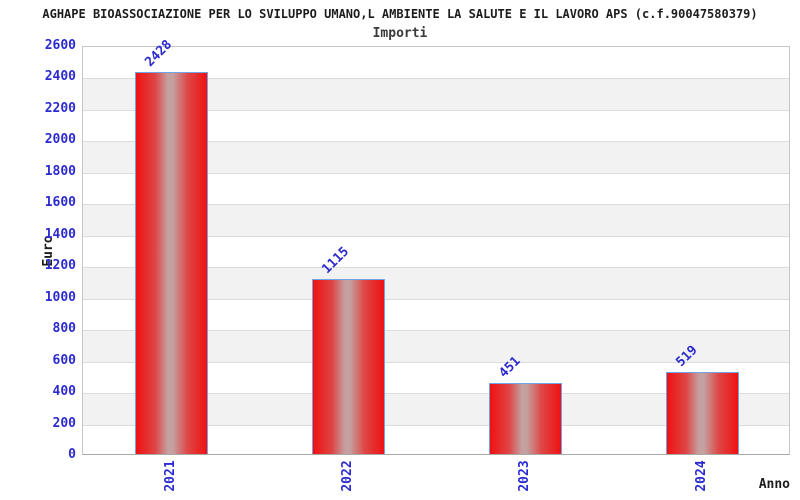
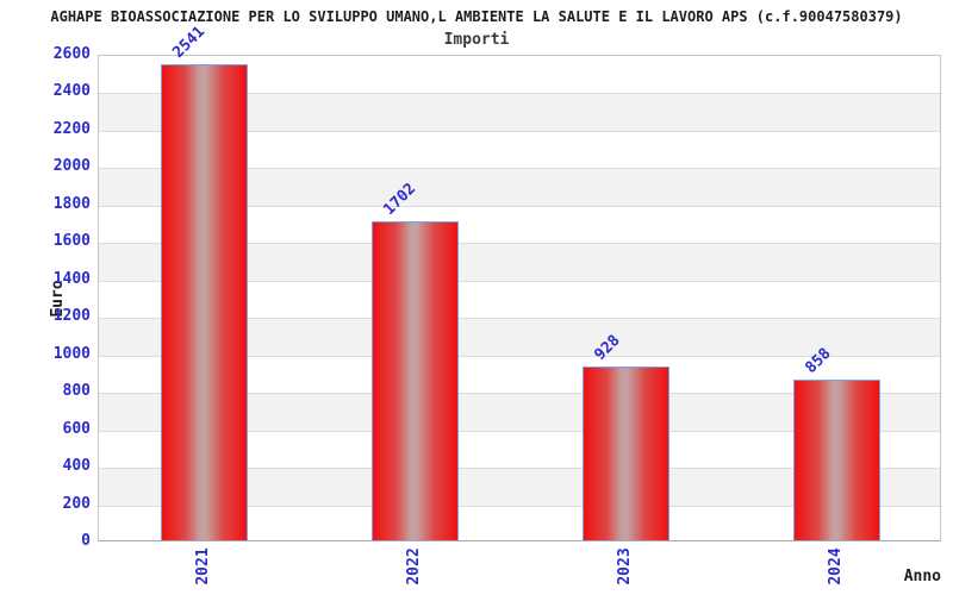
2021: 2428 -> 2541
2022: 1115 -> 1702
2023: 451 -> 928
2024: 519 -> 858
